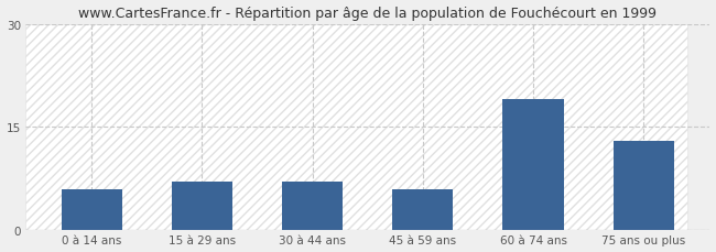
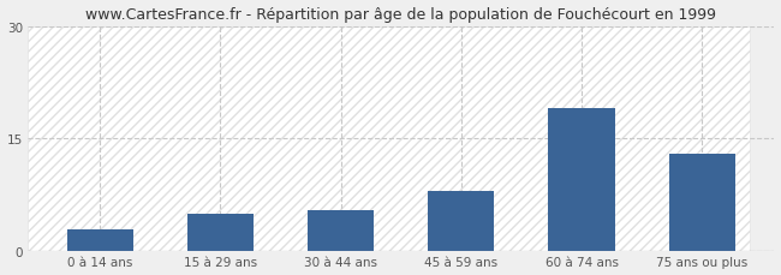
0 à 14 ans: 6.0 -> 3.0
15 à 29 ans: 7.0 -> 5.0
30 à 44 ans: 7.0 -> 5.5
45 à 59 ans: 6.0 -> 8.0
